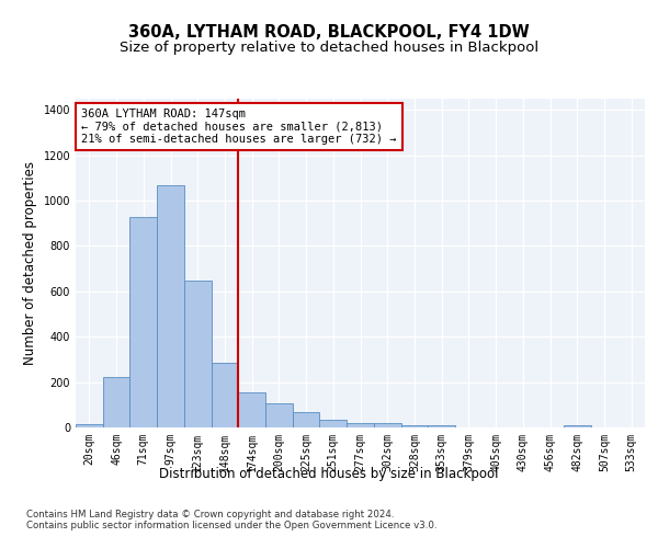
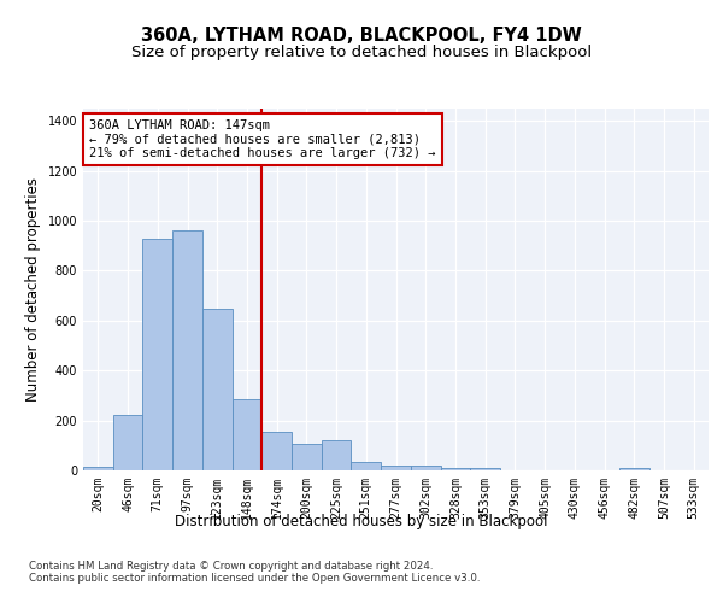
97sqm: 1070 -> 960
225sqm: 68 -> 120
